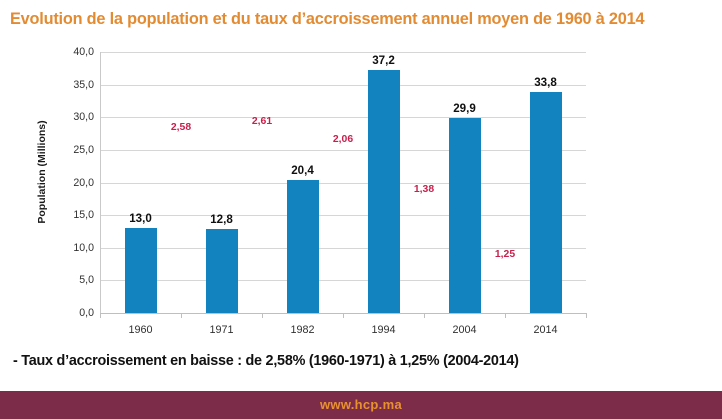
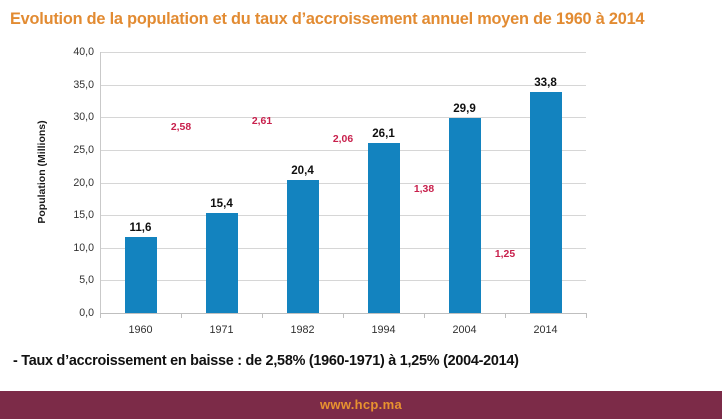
1960: 13,0 -> 11,6
1971: 12,8 -> 15,4
1994: 37,2 -> 26,1
